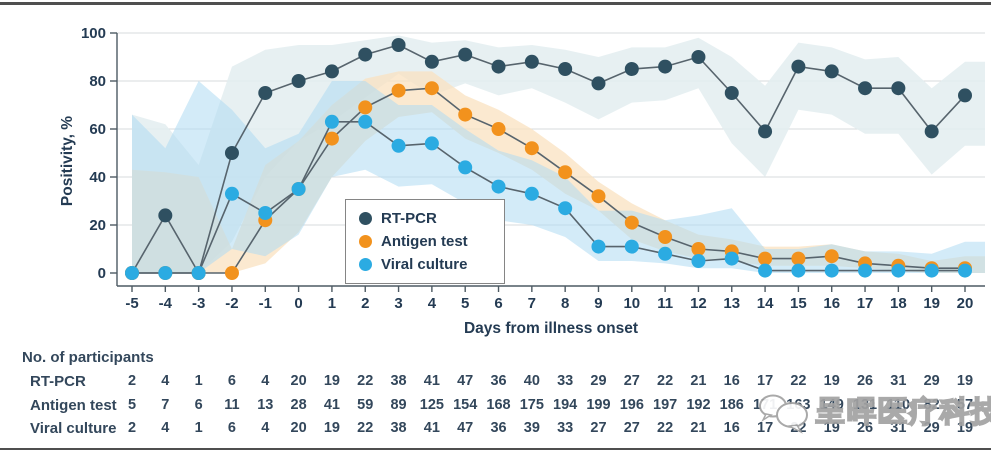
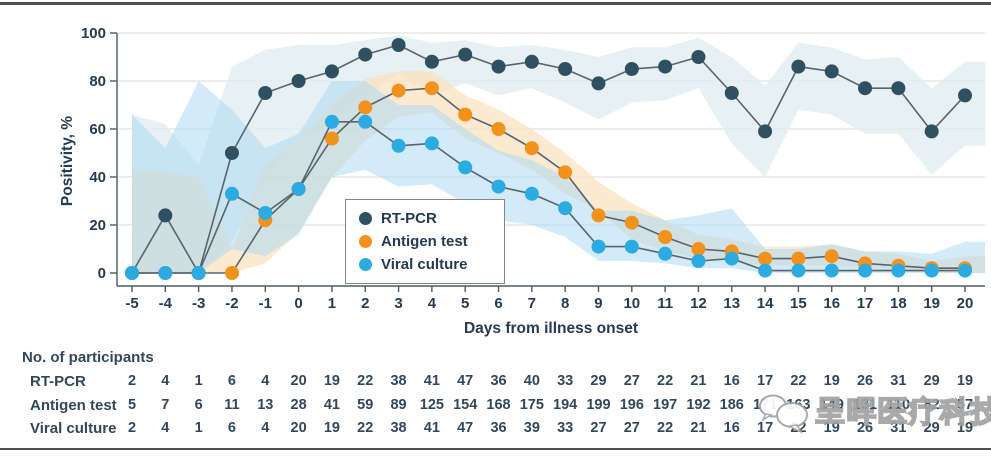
Antigen test/9: 32 -> 24
